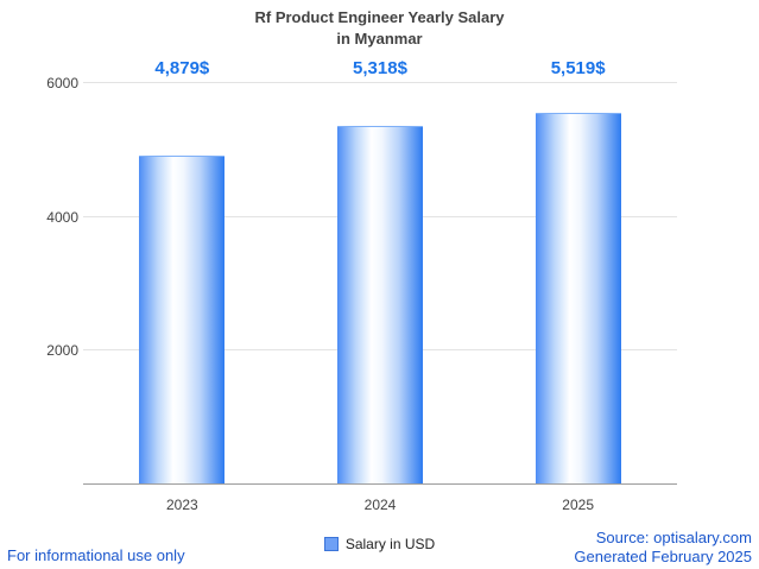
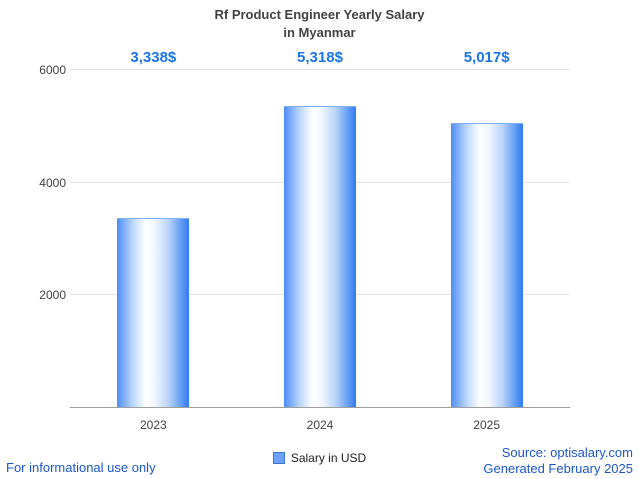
2023: 4,879 -> 3,338
2025: 5,519 -> 5,017
